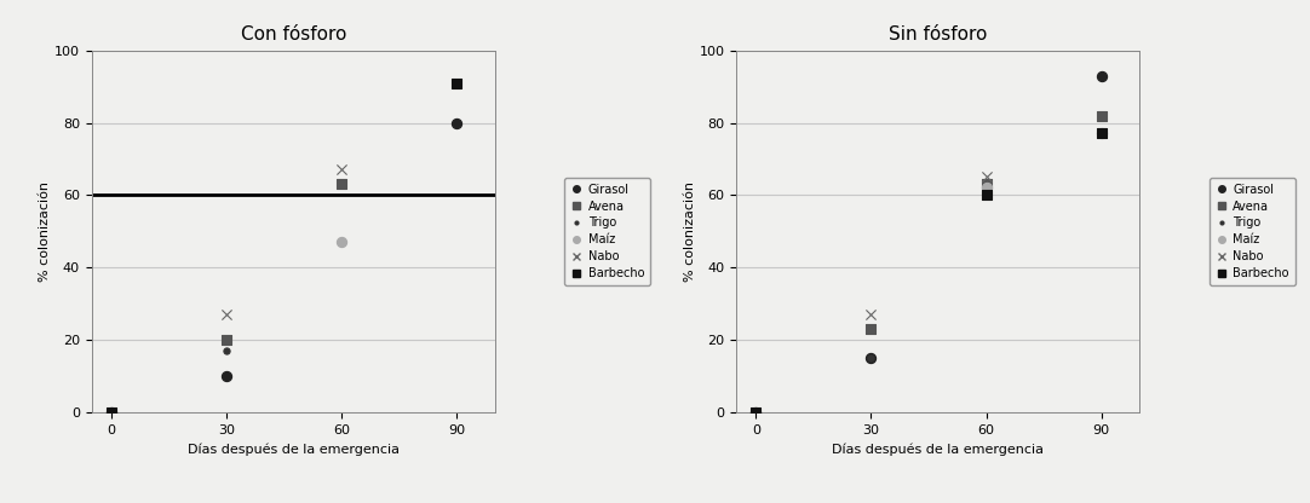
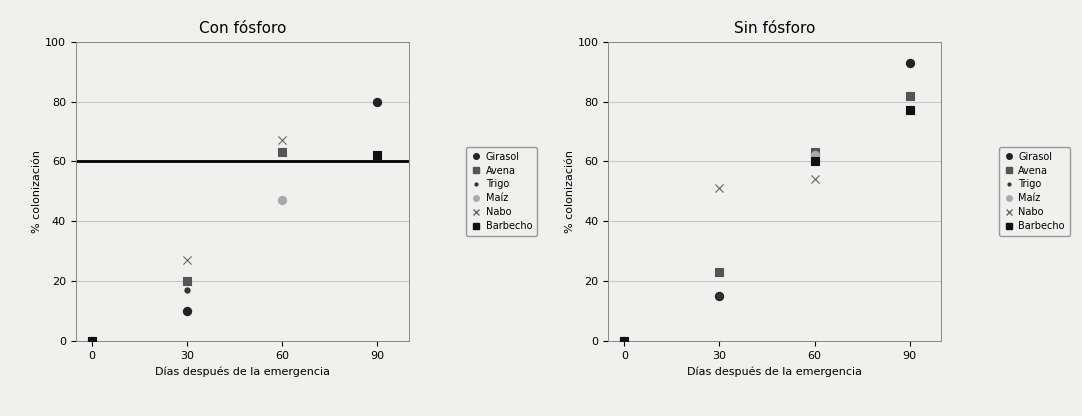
Con fósforo/Barbecho/90: 91 -> 62
Sin fósforo/Nabo/30: 27 -> 51
Sin fósforo/Nabo/60: 65 -> 54
